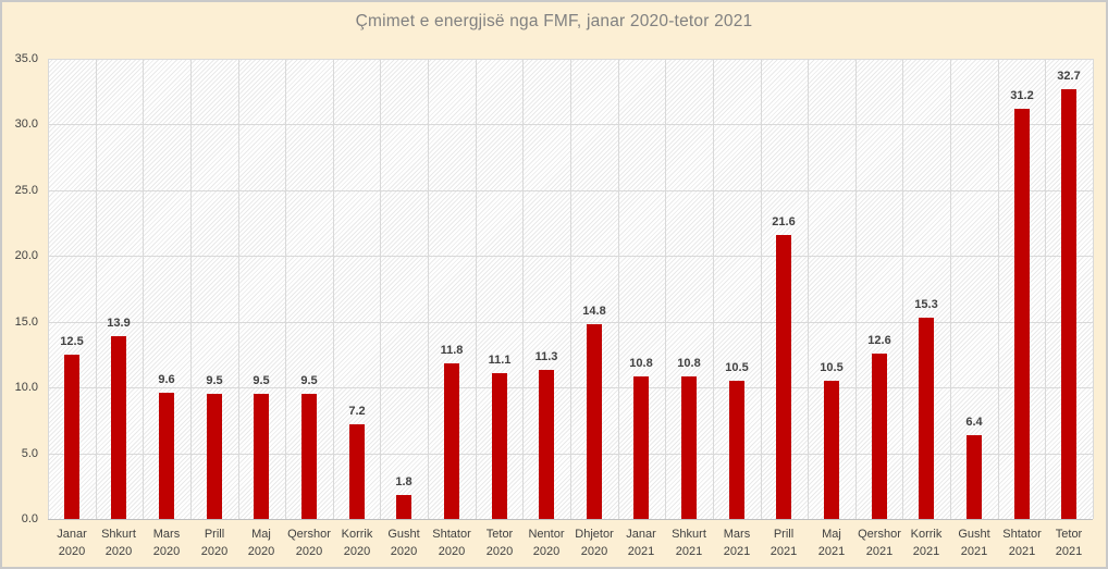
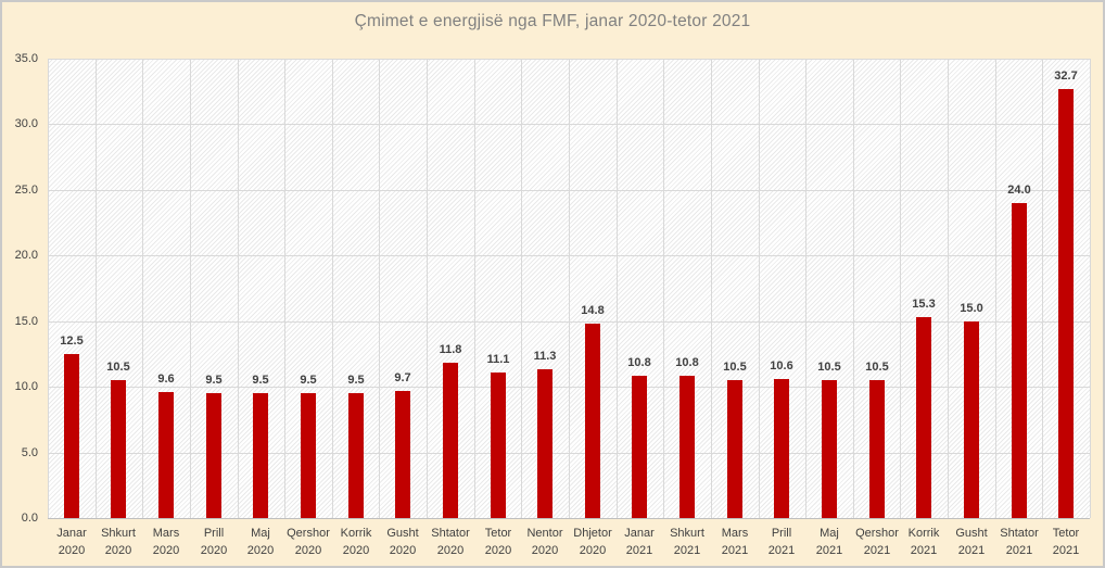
Shkurt 2020: 13.9 -> 10.5
Korrik 2020: 7.2 -> 9.5
Gusht 2020: 1.8 -> 9.7
Prill 2021: 21.6 -> 10.6
Qershor 2021: 12.6 -> 10.5
Gusht 2021: 6.4 -> 15.0
Shtator 2021: 31.2 -> 24.0
